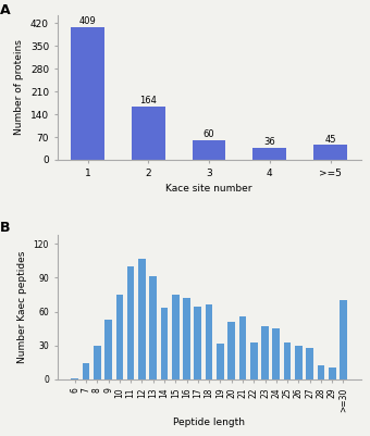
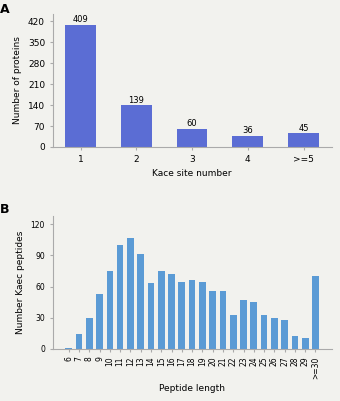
2: 164 -> 139
19: 32 -> 64
20: 51 -> 56
